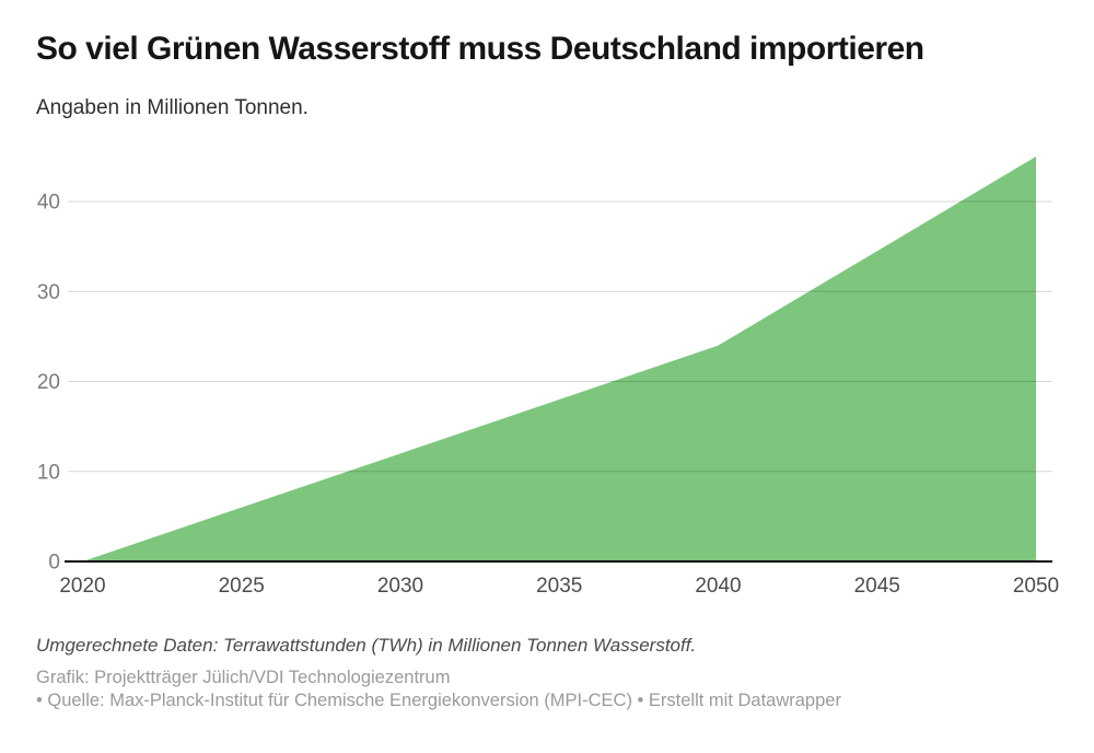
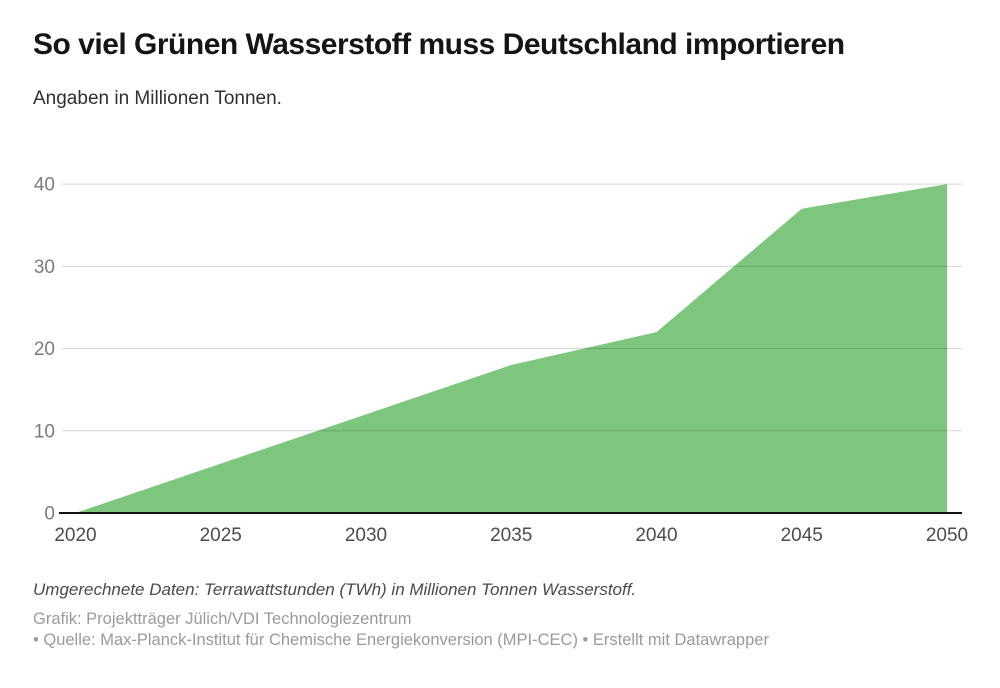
2040: 24 -> 22
2045: 34 -> 37
2050: 45 -> 40
